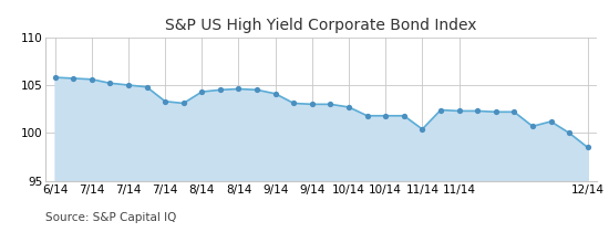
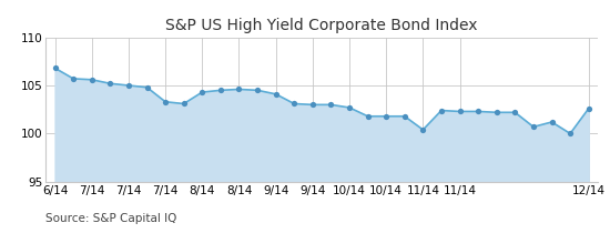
6/14: 105.8 -> 106.8
12/14: 98.5 -> 102.6
